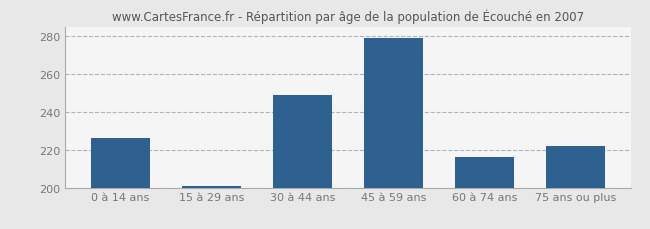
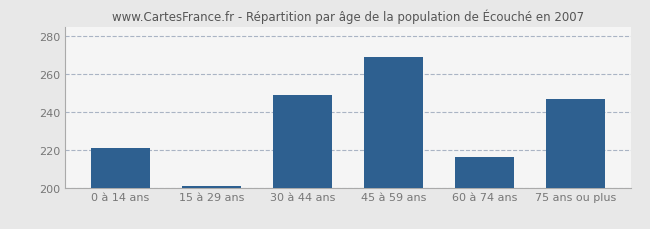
0 à 14 ans: 226 -> 221
45 à 59 ans: 279 -> 269
75 ans ou plus: 222 -> 247
